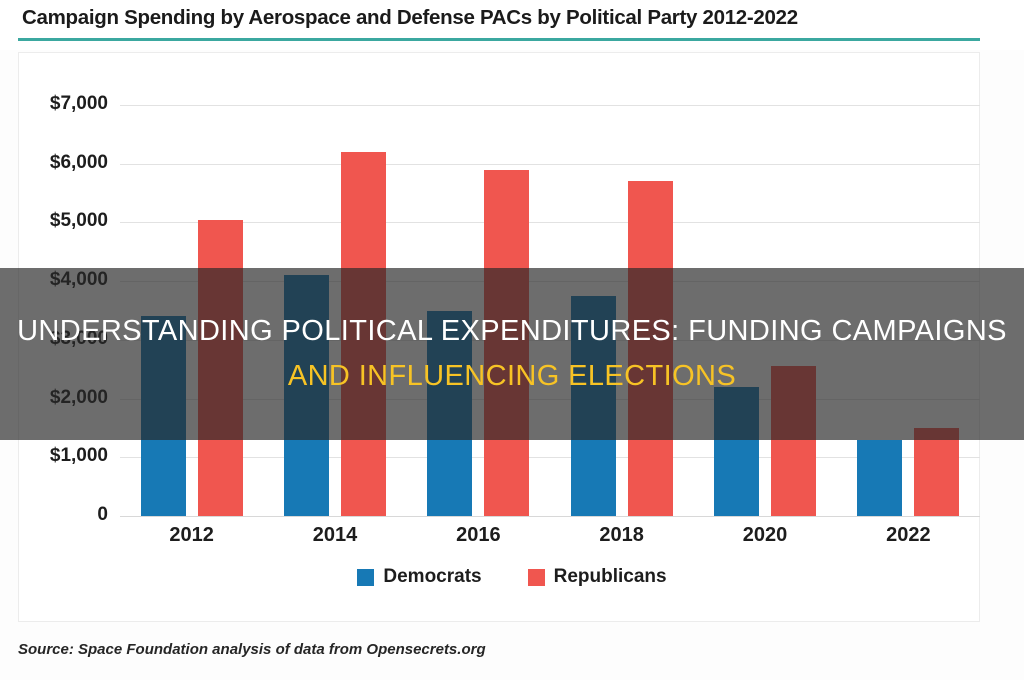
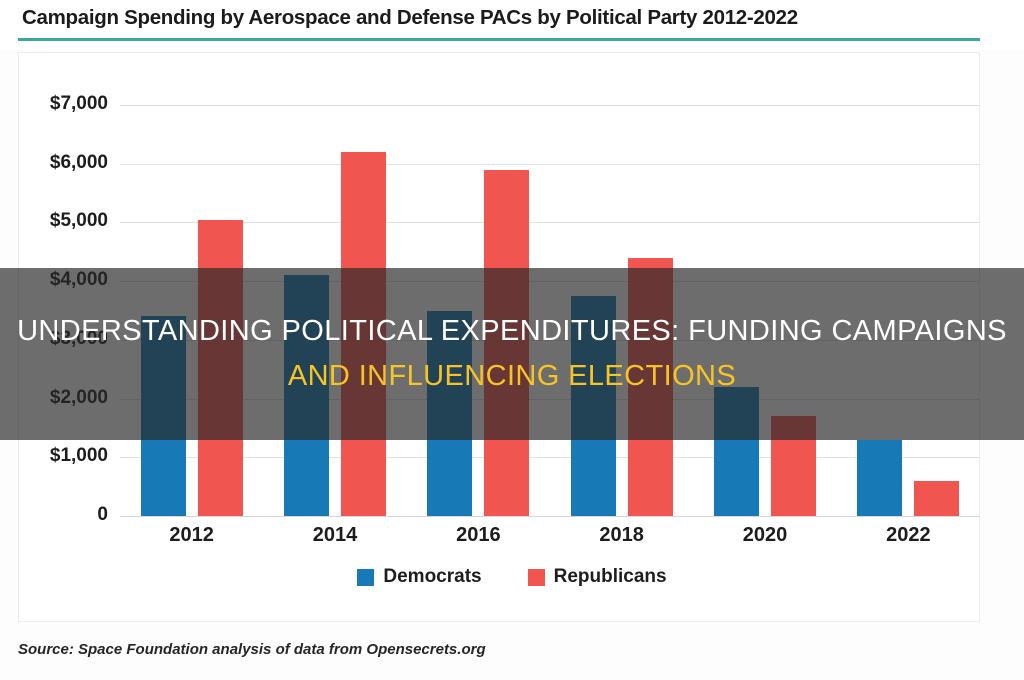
Republicans/2018: $5700 -> $4400
Republicans/2020: $2600 -> $1700
Republicans/2022: $1500 -> $600
